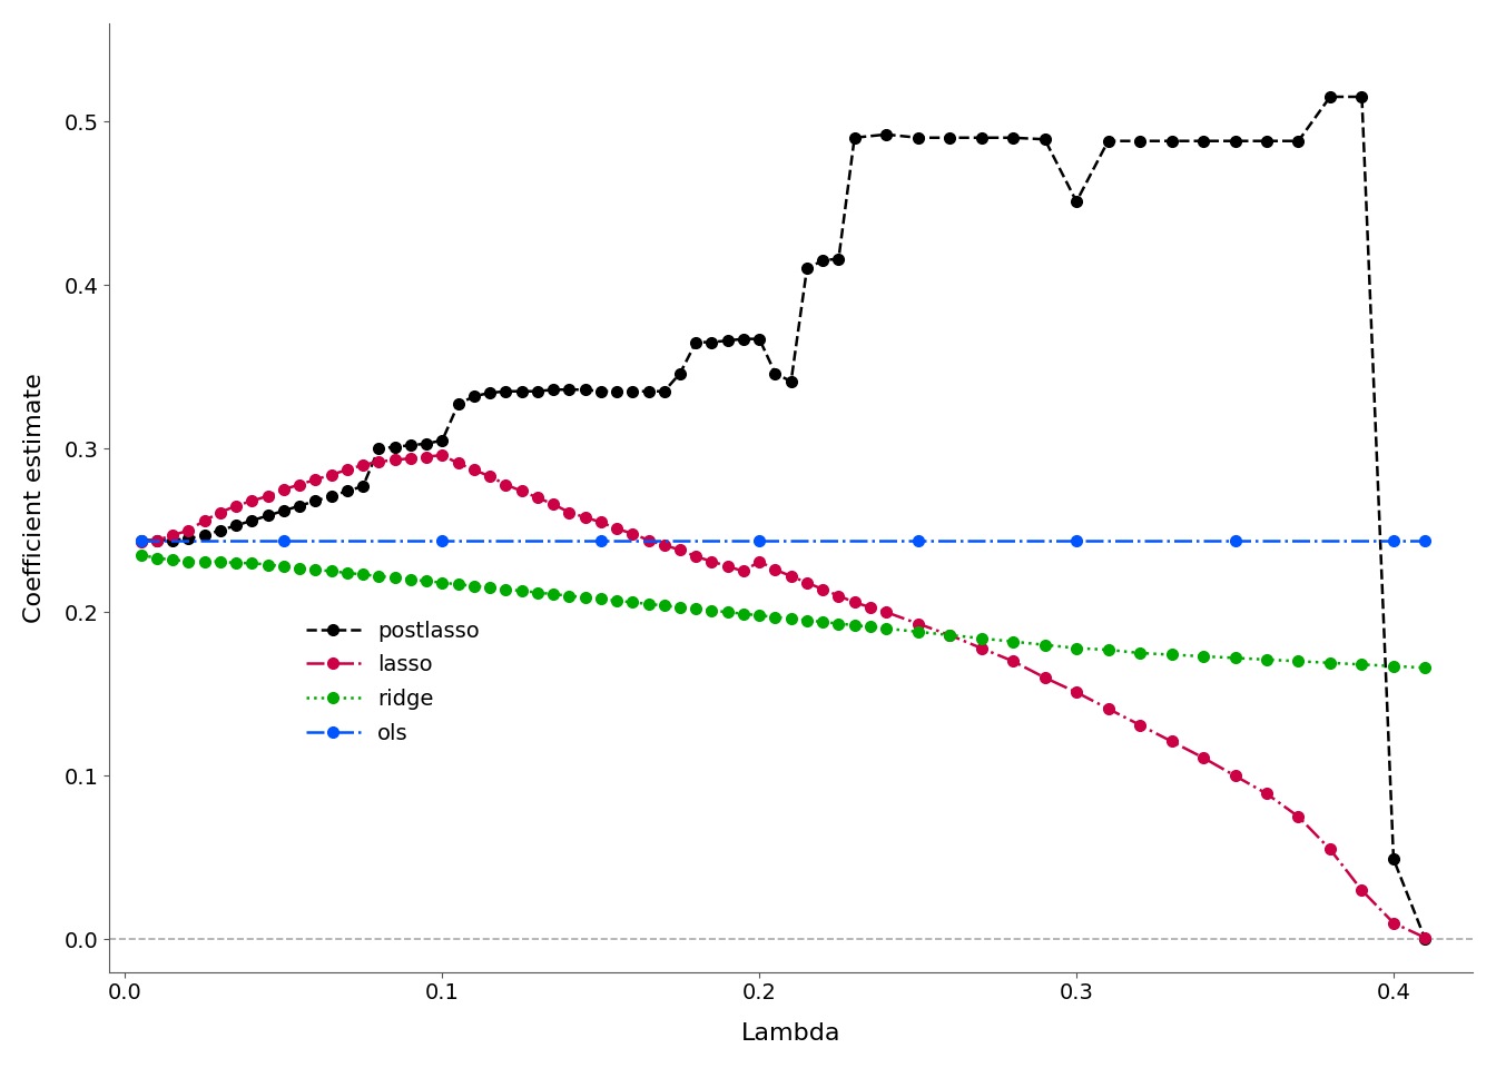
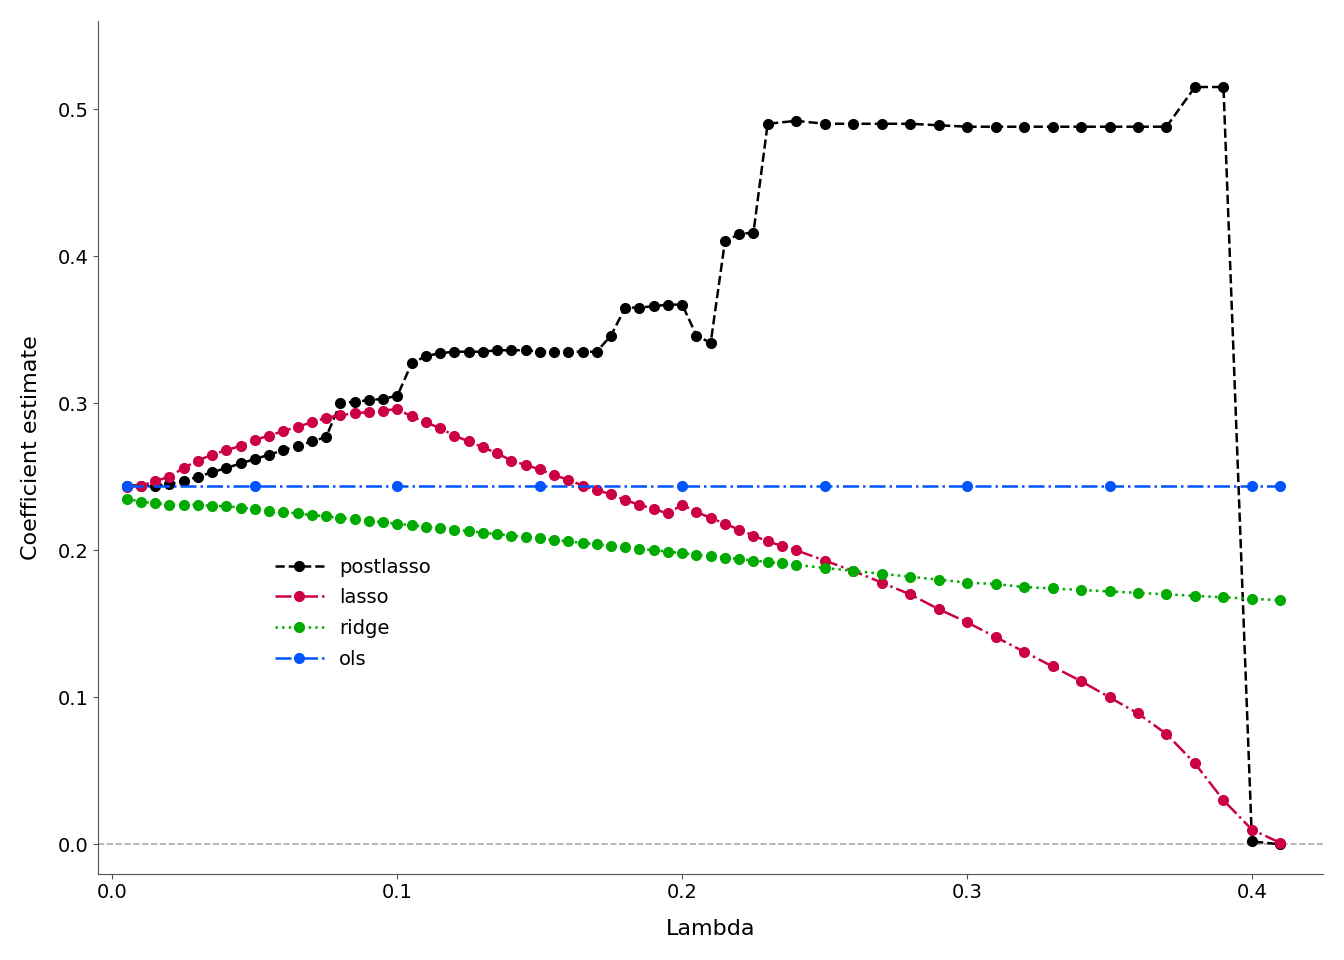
postlasso/0.3: 0.451 -> 0.488
postlasso/0.4: 0.049 -> 0.002
